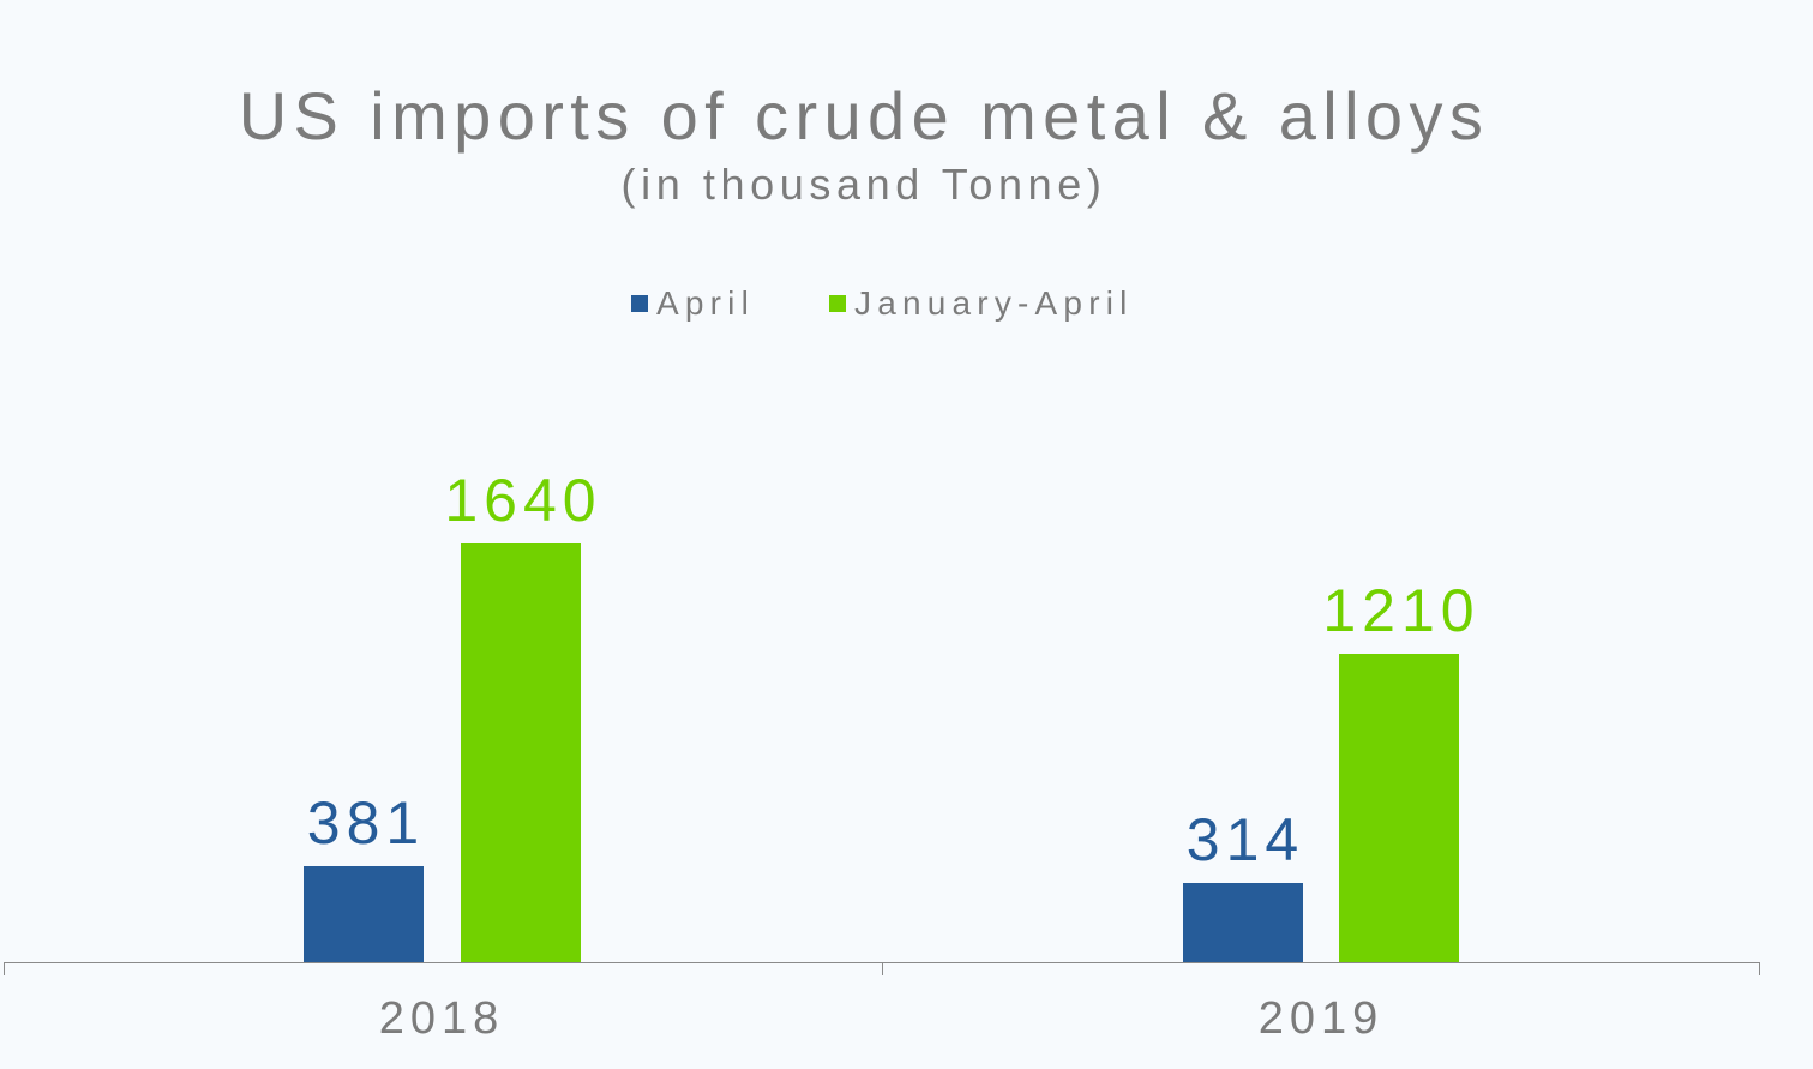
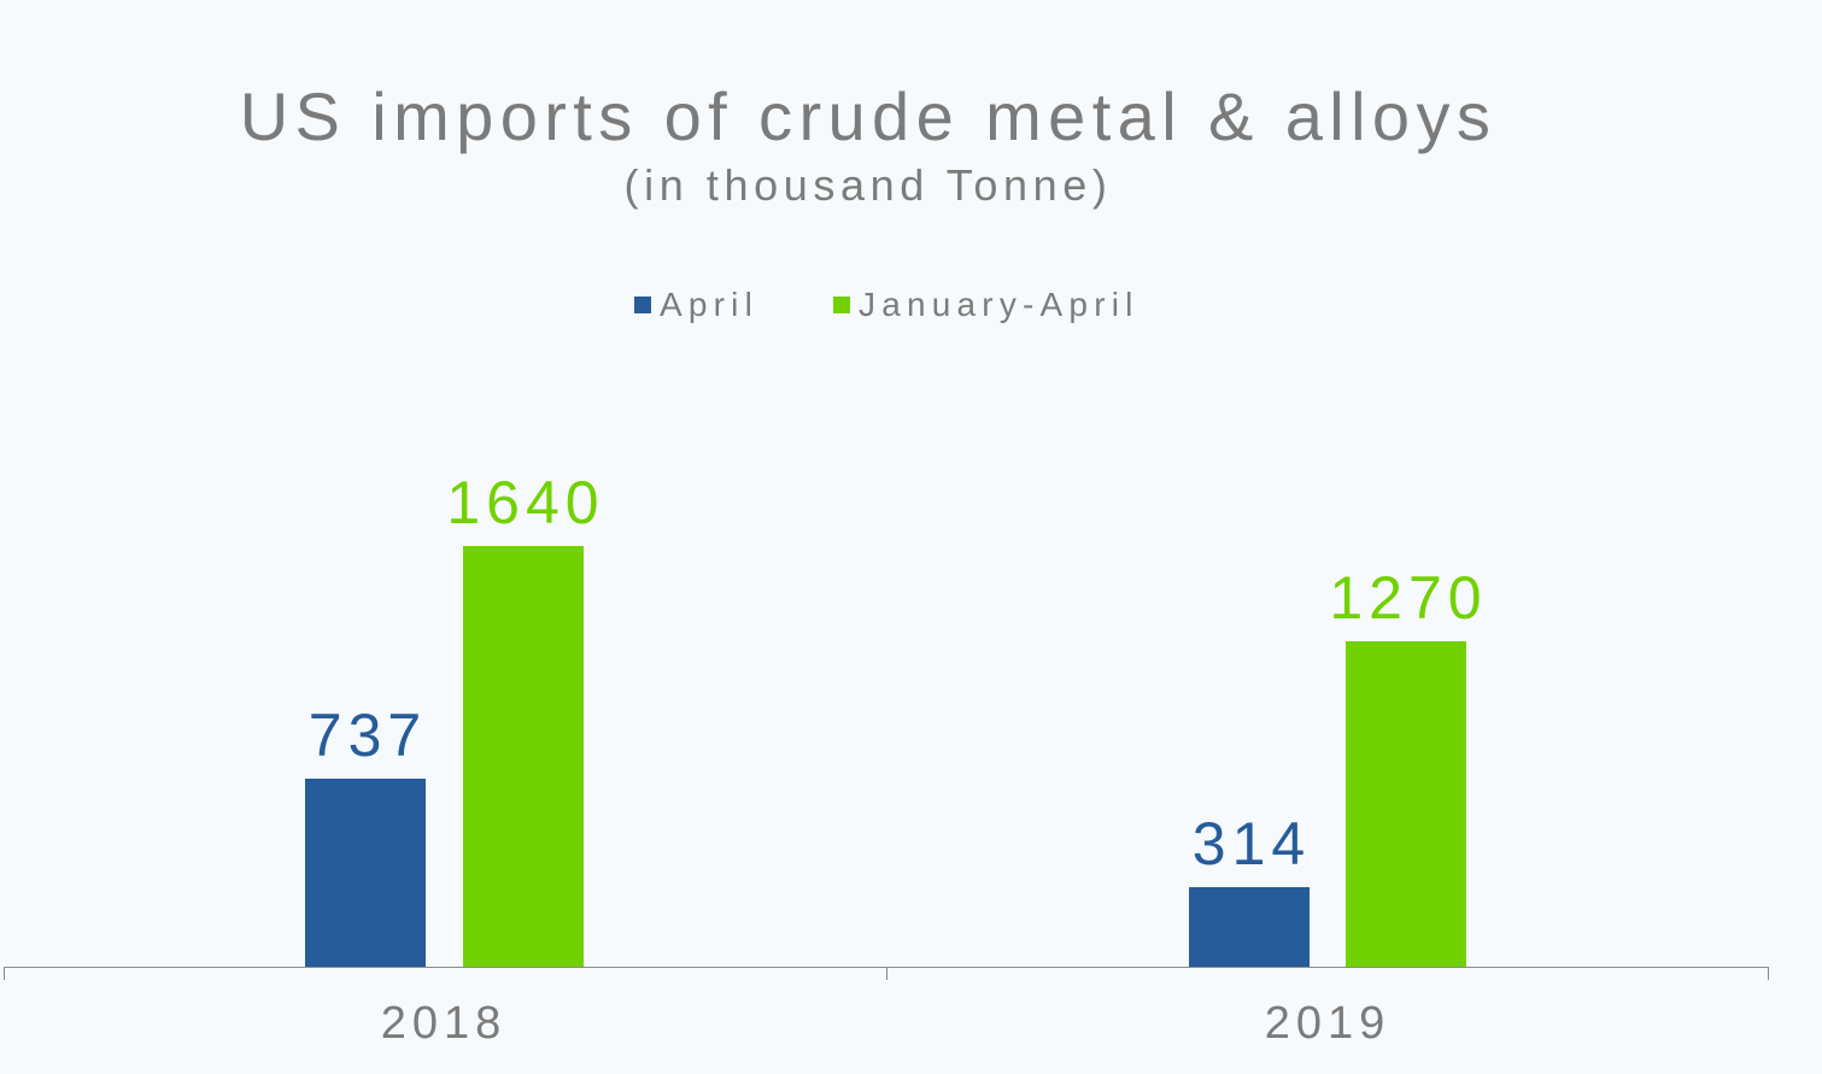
April/2018: 381 -> 737
January-April/2019: 1210 -> 1270
